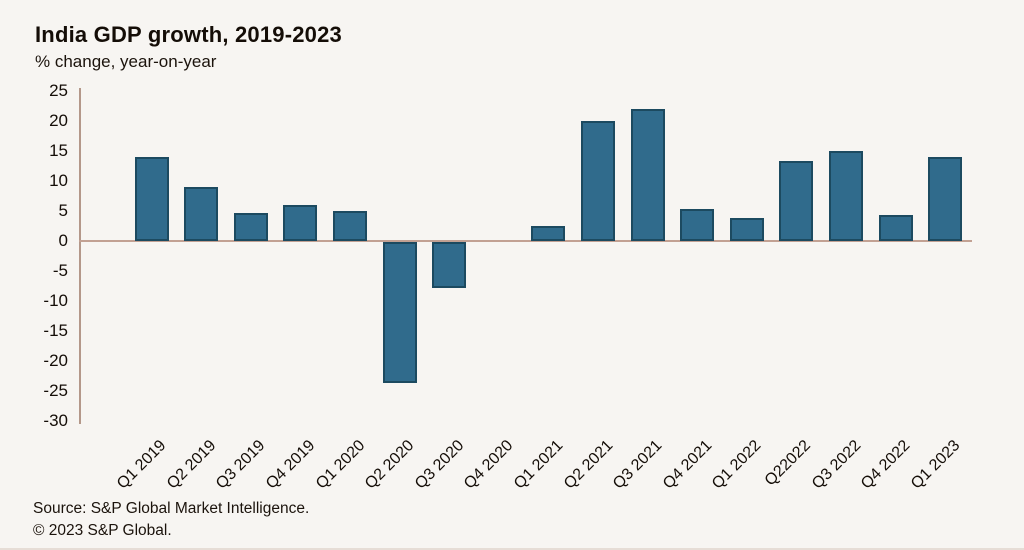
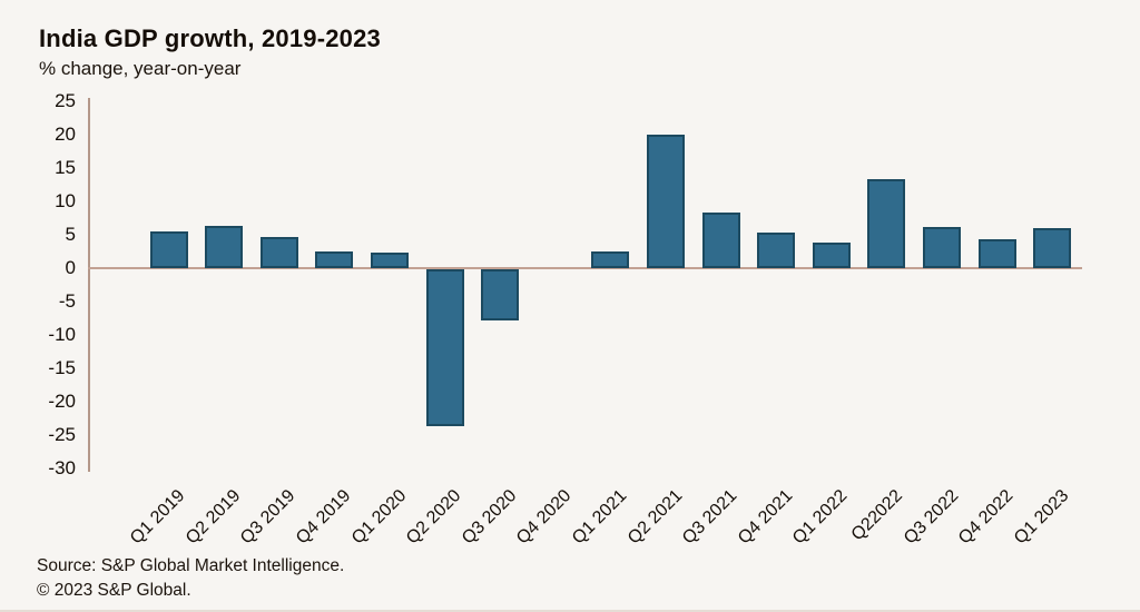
Q1 2019: 14 -> 6
Q2 2019: 9 -> 6
Q4 2019: 6 -> 2
Q1 2020: 5 -> 2
Q3 2021: 22 -> 8
Q3 2022: 15 -> 6
Q1 2023: 14 -> 6
